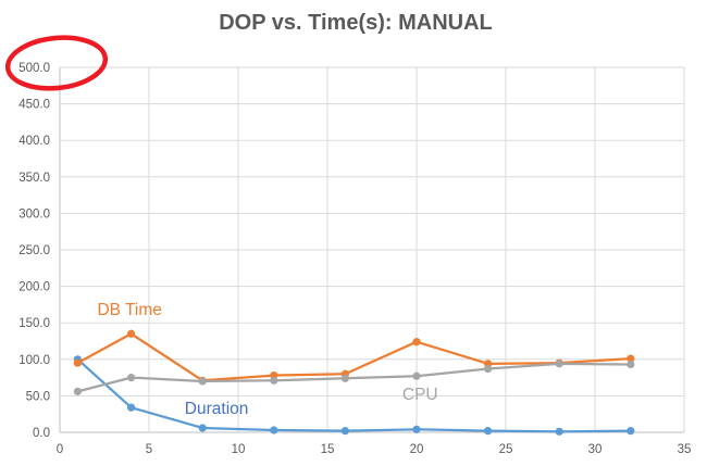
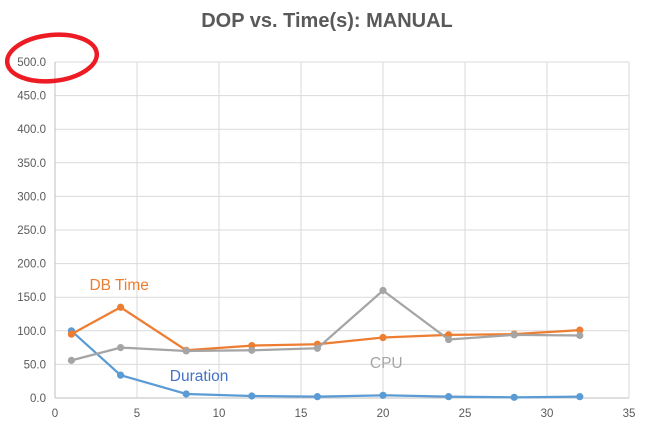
DB Time/20: 120 -> 90
CPU/20: 80 -> 160
